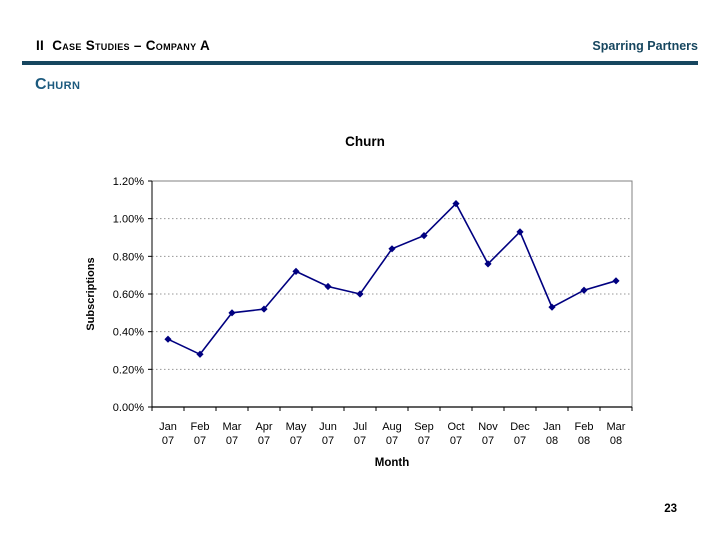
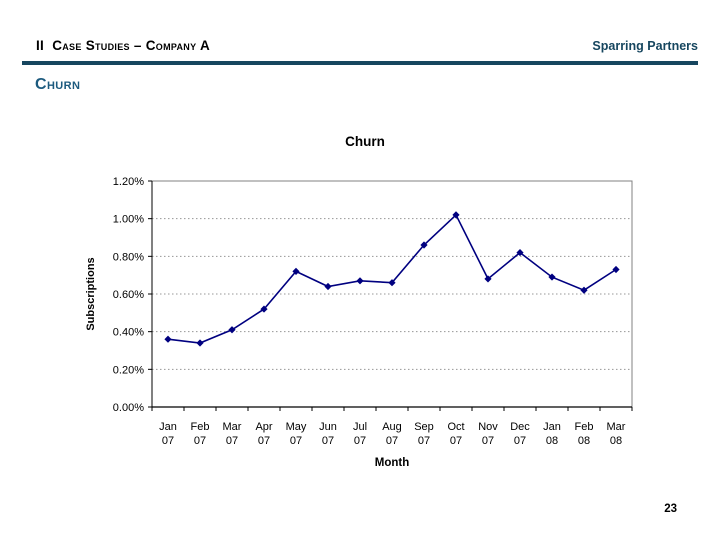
Feb 07: 0.28% -> 0.34%
Mar 07: 0.50% -> 0.41%
Jul 07: 0.60% -> 0.67%
Aug 07: 0.84% -> 0.66%
Sep 07: 0.91% -> 0.86%
Oct 07: 1.08% -> 1.02%
Nov 07: 0.76% -> 0.68%
Dec 07: 0.93% -> 0.82%
Jan 08: 0.53% -> 0.69%
Mar 08: 0.67% -> 0.73%
